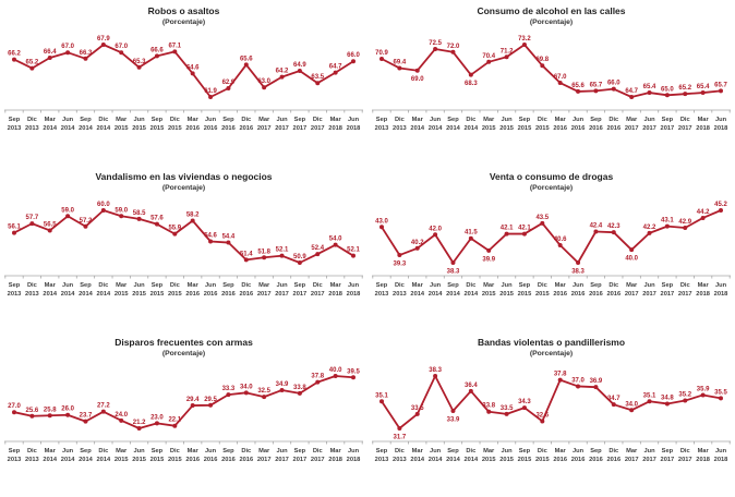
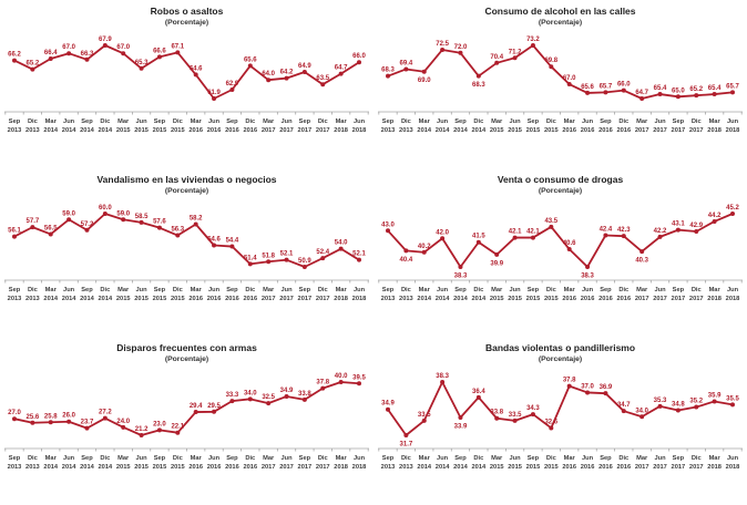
Robos o asaltos/Mar 2017: 63.0 -> 64.0
Consumo de alcohol en las calles/Sep 2013: 70.9 -> 68.3
Vandalismo en las viviendas o negocios/Dic 2015: 55.9 -> 56.3
Venta o consumo de drogas/Dic 2013: 39.3 -> 40.4
Venta o consumo de drogas/Mar 2017: 40.0 -> 40.3
Bandas violentas o pandillerismo/Sep 2013: 35.1 -> 34.9
Bandas violentas o pandillerismo/Jun 2017: 35.1 -> 35.3
